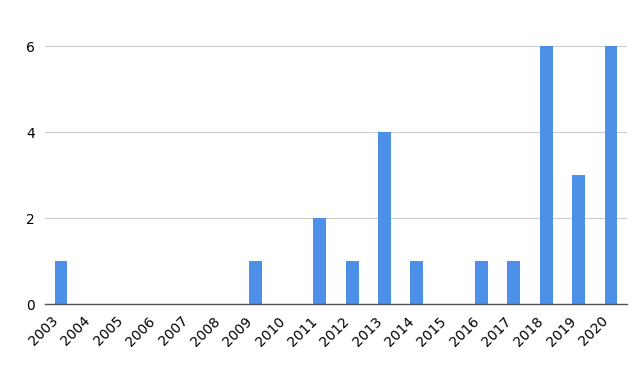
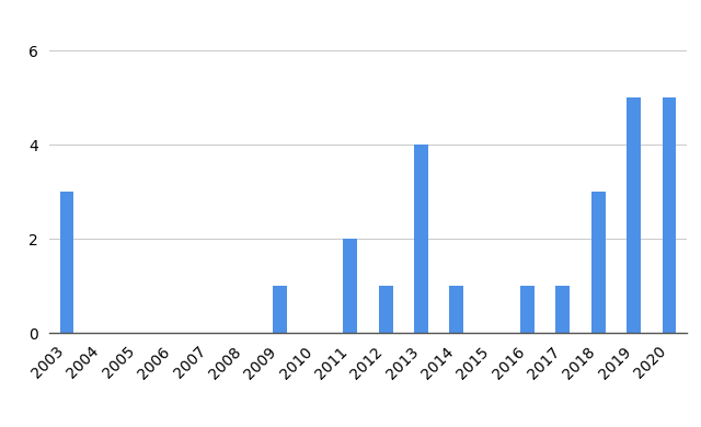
2003: 1 -> 3
2018: 6 -> 3
2019: 3 -> 5
2020: 6 -> 5
